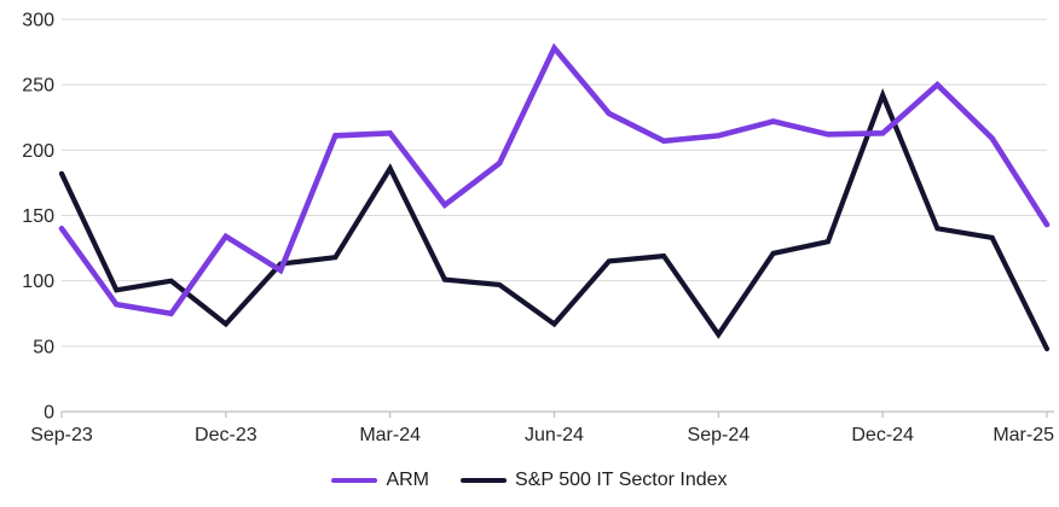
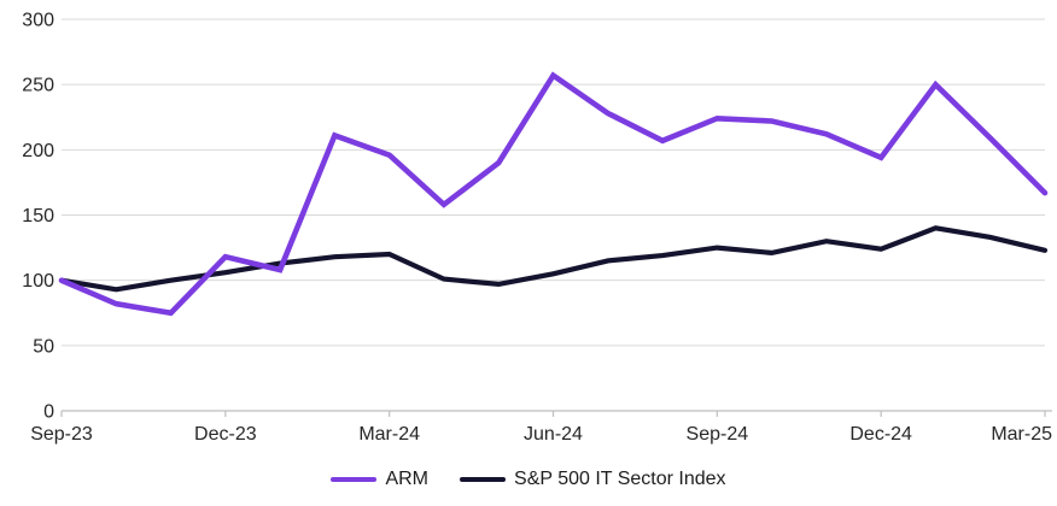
ARM/Sep-23: 140 -> 100
S&P 500 IT Sector Index/Sep-23: 182 -> 100
ARM/Dec-23: 134 -> 118
S&P 500 IT Sector Index/Dec-23: 67 -> 106
ARM/Mar-24: 213 -> 196
S&P 500 IT Sector Index/Mar-24: 186 -> 120
ARM/Jun-24: 278 -> 257
S&P 500 IT Sector Index/Jun-24: 67 -> 105
ARM/Sep-24: 211 -> 224
S&P 500 IT Sector Index/Sep-24: 59 -> 125
ARM/Dec-24: 213 -> 194
S&P 500 IT Sector Index/Dec-24: 242 -> 124
ARM/Mar-25: 143 -> 167
S&P 500 IT Sector Index/Mar-25: 48 -> 123
